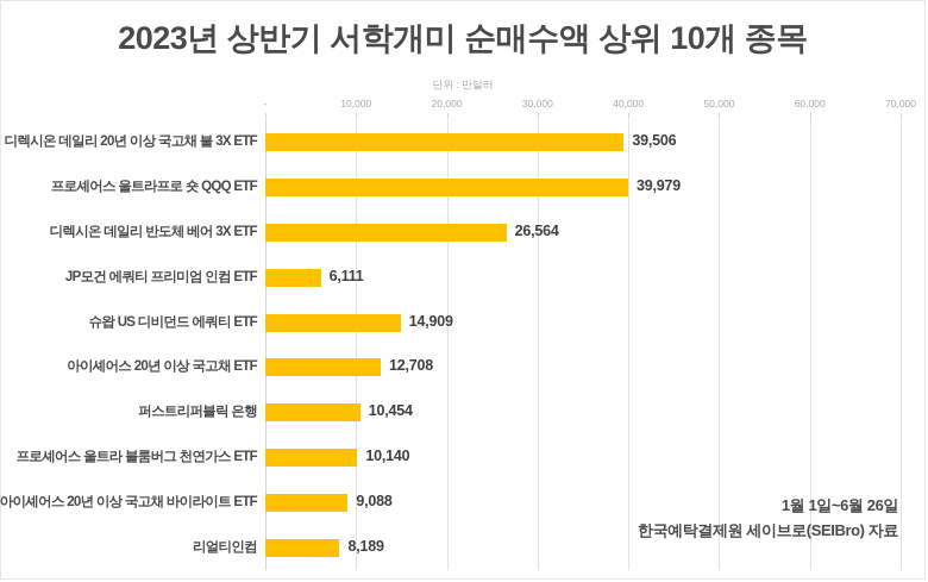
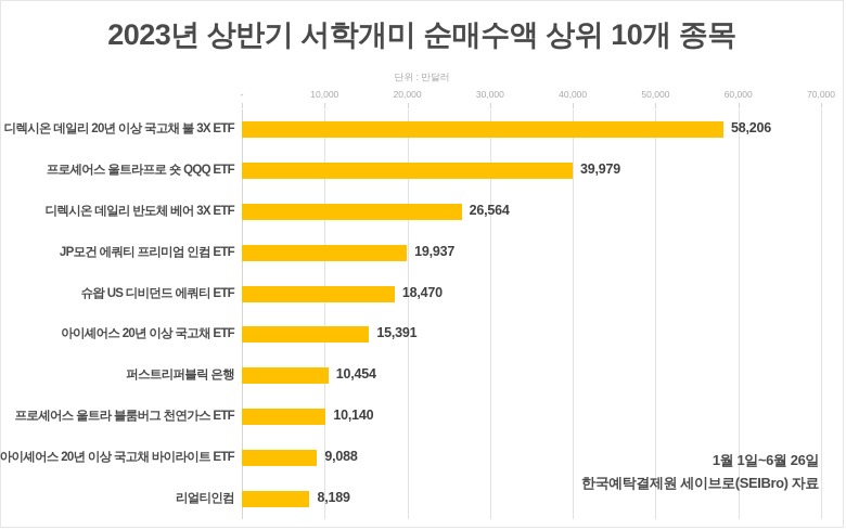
디렉시온 데일리 20년 이상 국고채 불 3X ETF: 39,506 -> 58,206
JP모건 에쿼티 프리미엄 인컴 ETF: 6,111 -> 19,937
슈왑 US 디비던드 에쿼티 ETF: 14,909 -> 18,470
아이셰어스 20년 이상 국고채 ETF: 12,708 -> 15,391
